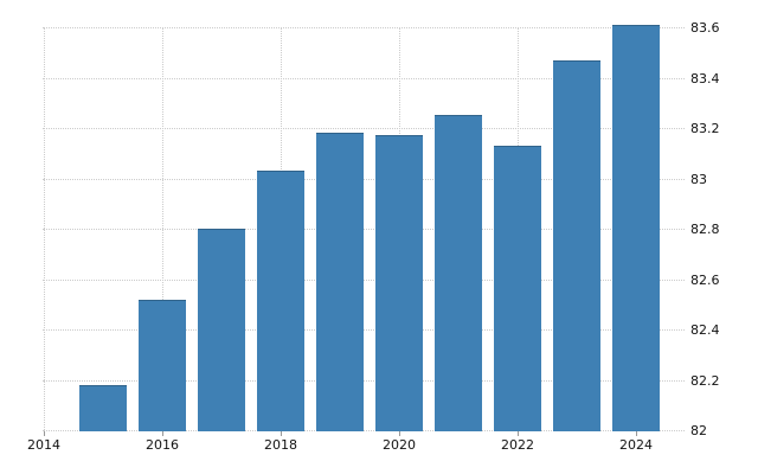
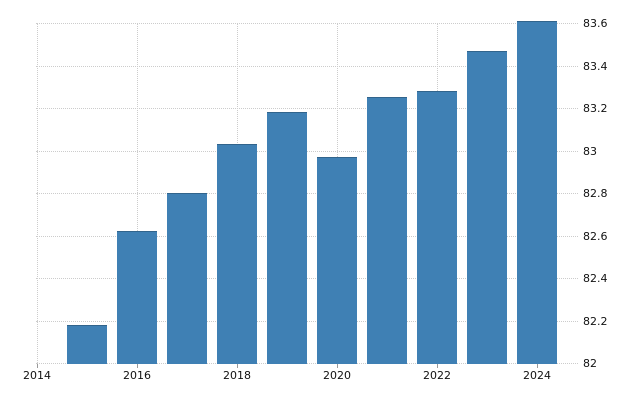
2016: 82.52 -> 82.62
2020: 83.17 -> 82.97
2022: 83.13 -> 83.28
